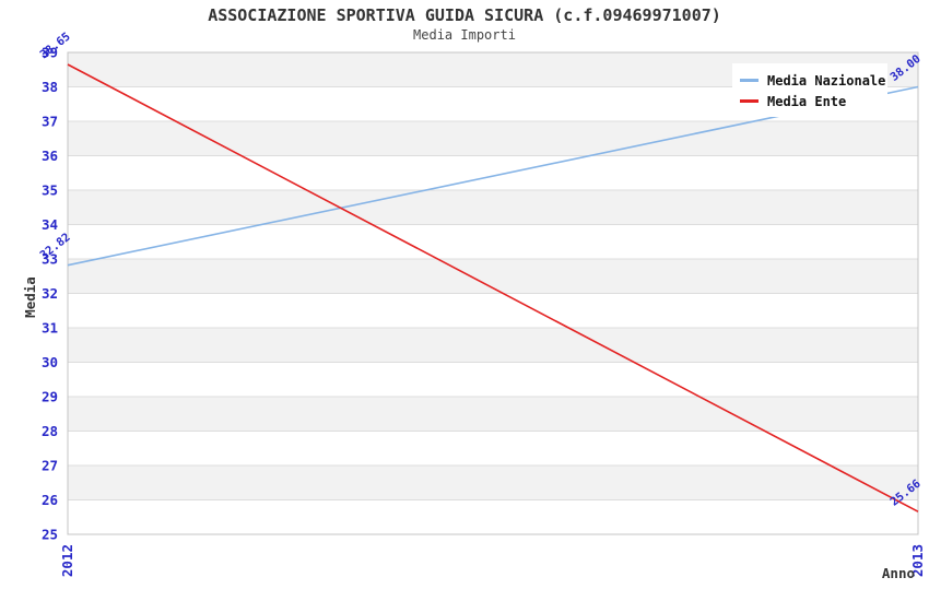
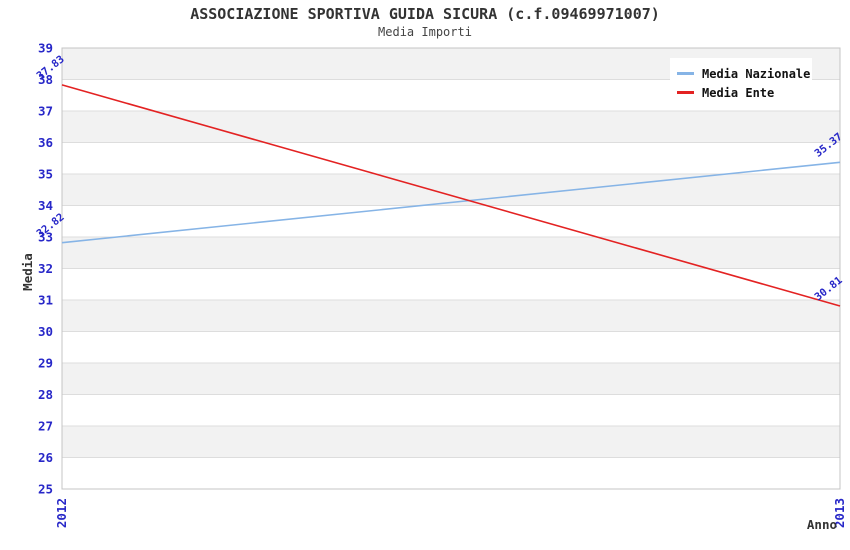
Media Ente/2012: 38.65 -> 37.83
Media Nazionale/2013: 38.00 -> 35.37
Media Ente/2013: 25.66 -> 30.81
